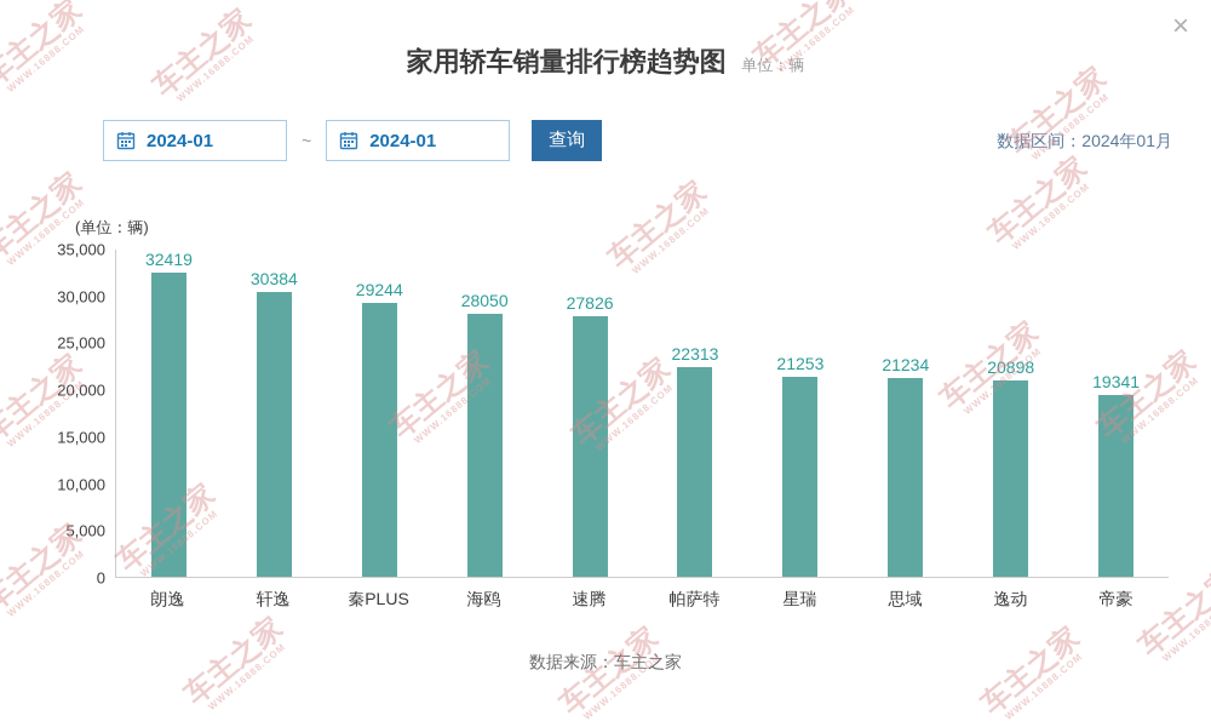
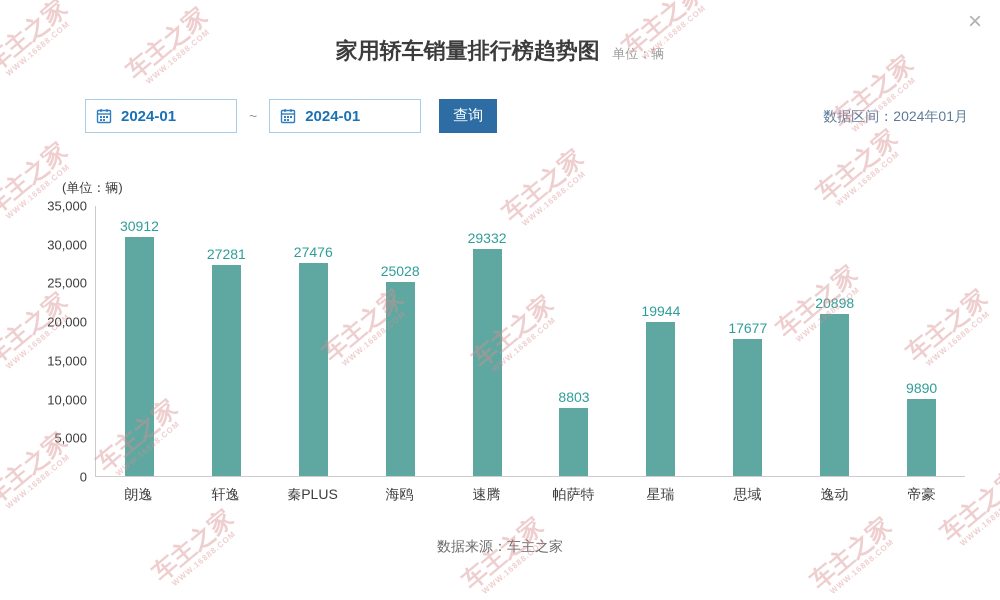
朗逸: 32419 -> 30912
轩逸: 30384 -> 27281
秦PLUS: 29244 -> 27476
海鸥: 28050 -> 25028
速腾: 27826 -> 29332
帕萨特: 22313 -> 8803
星瑞: 21253 -> 19944
思域: 21234 -> 17677
帝豪: 19341 -> 9890
